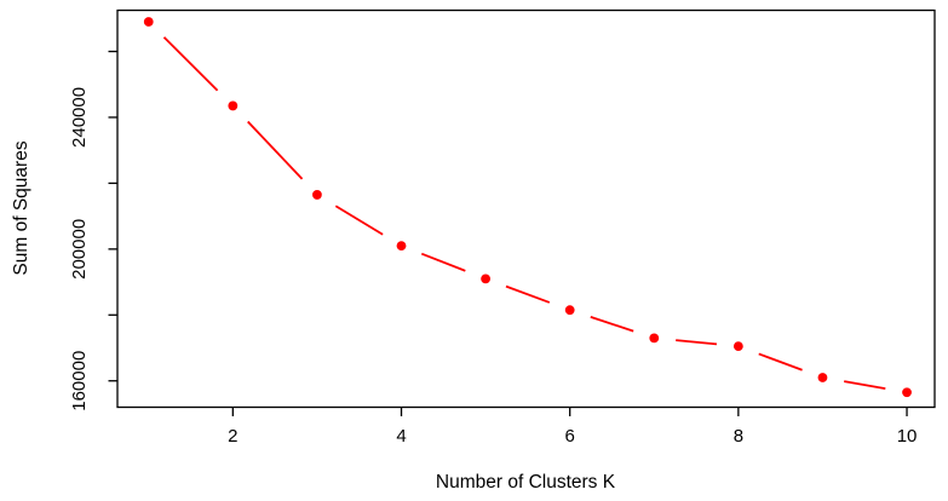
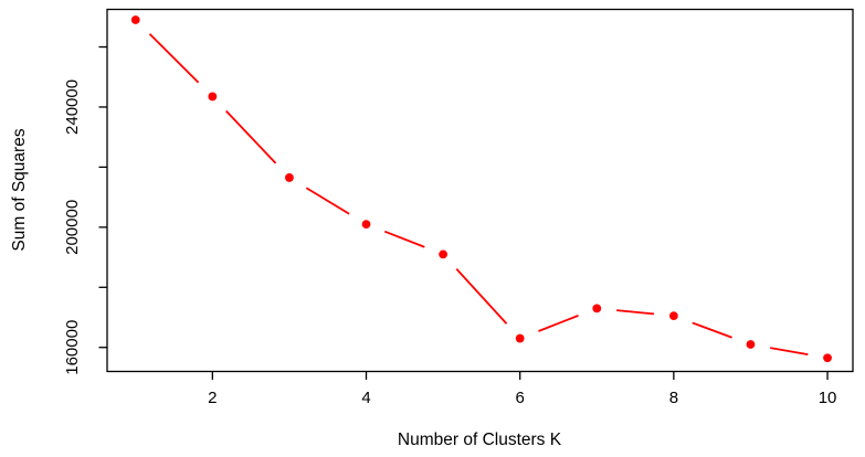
6: 182000 -> 163000
